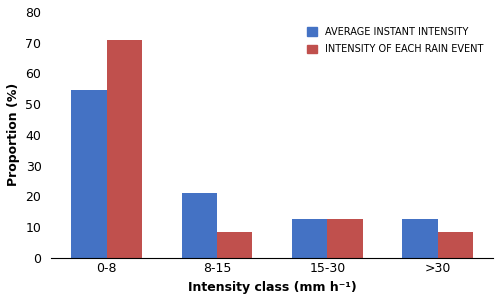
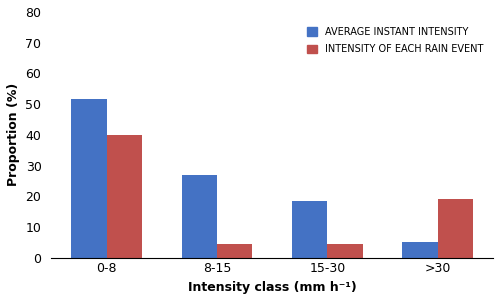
AVERAGE INSTANT INTENSITY/0-8: 54.5 -> 51.5
INTENSITY OF EACH RAIN EVENT/0-8: 71.0 -> 40.0
AVERAGE INSTANT INTENSITY/8-15: 21.0 -> 27.0
INTENSITY OF EACH RAIN EVENT/8-15: 8.5 -> 4.5
AVERAGE INSTANT INTENSITY/15-30: 12.5 -> 18.5
INTENSITY OF EACH RAIN EVENT/15-30: 12.5 -> 4.5
AVERAGE INSTANT INTENSITY/>30: 12.5 -> 5.0
INTENSITY OF EACH RAIN EVENT/>30: 8.5 -> 19.0
